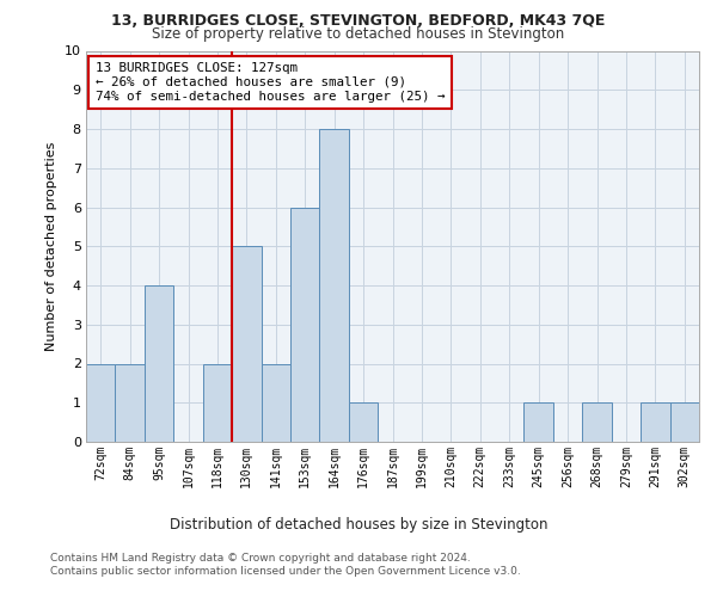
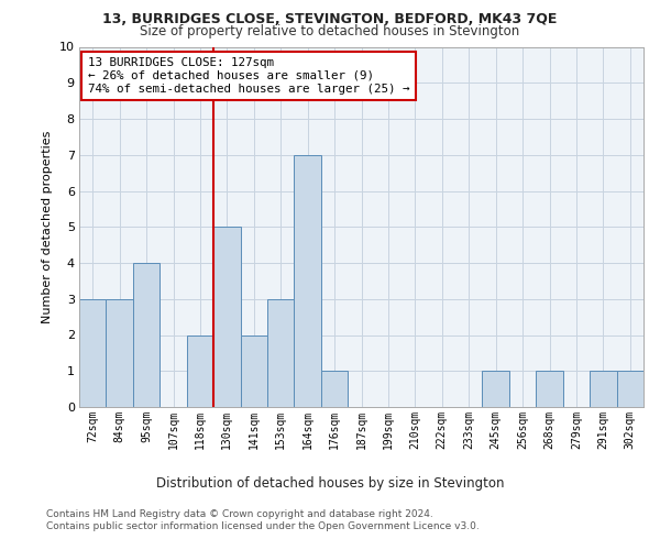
72sqm: 2 -> 3
84sqm: 2 -> 3
153sqm: 6 -> 3
164sqm: 8 -> 7
